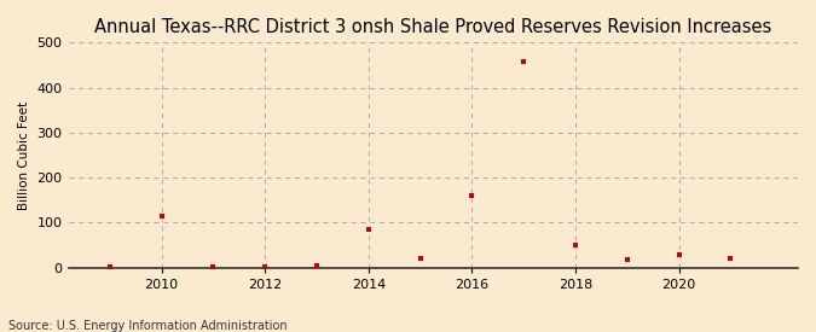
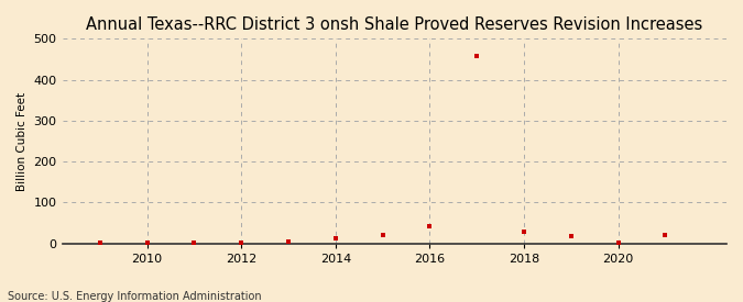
2010: 115 -> 2
2014: 85 -> 12
2016: 160 -> 42
2018: 50 -> 30
2020: 30 -> 2
